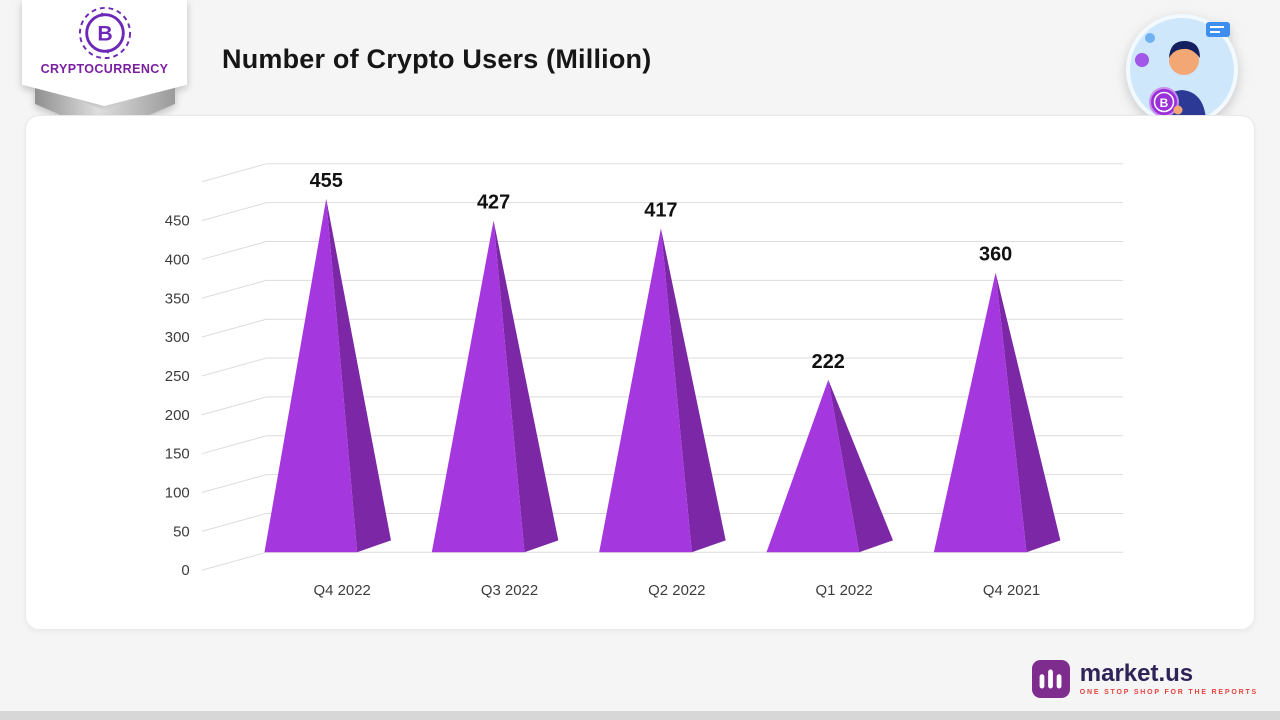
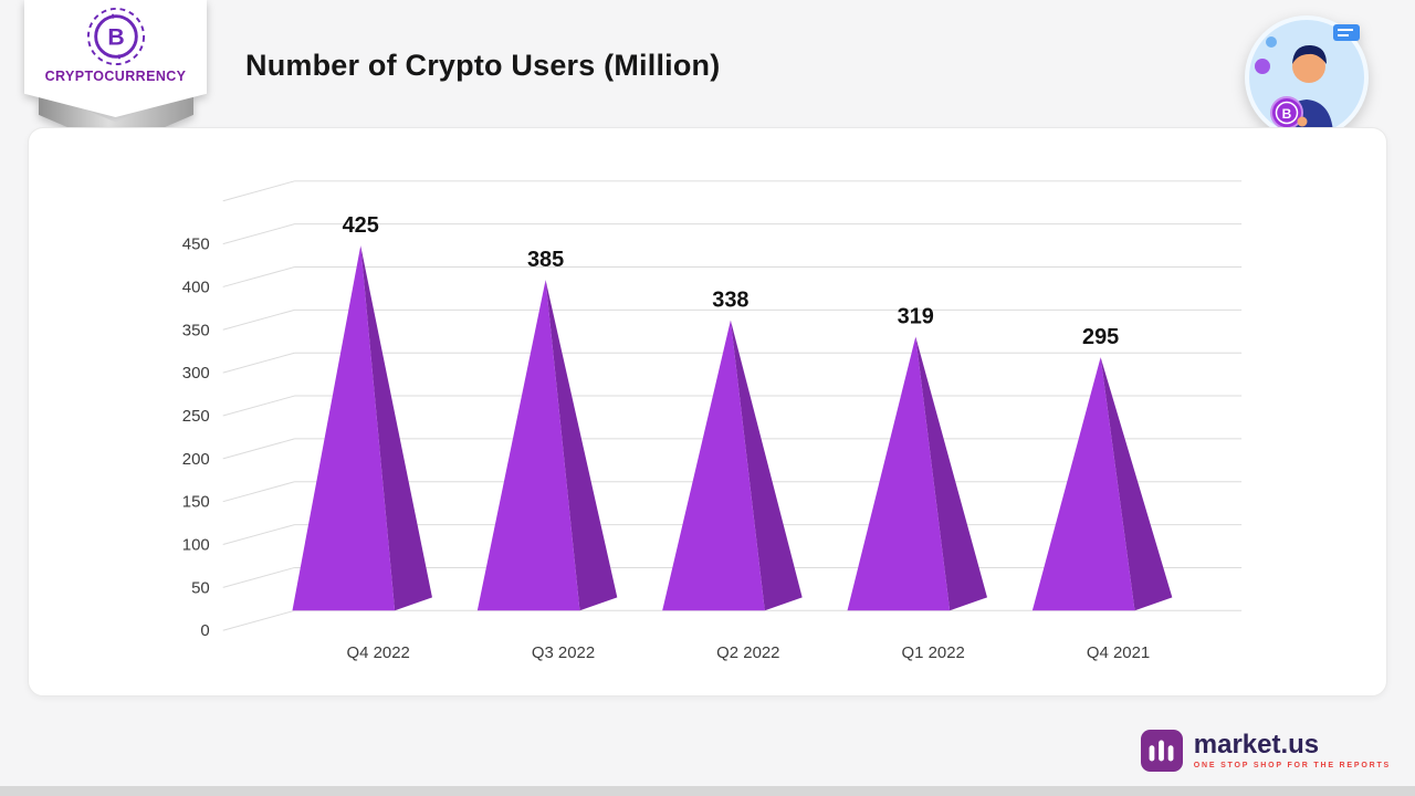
Q4 2022: 455 -> 425
Q3 2022: 427 -> 385
Q2 2022: 417 -> 338
Q1 2022: 222 -> 319
Q4 2021: 360 -> 295
